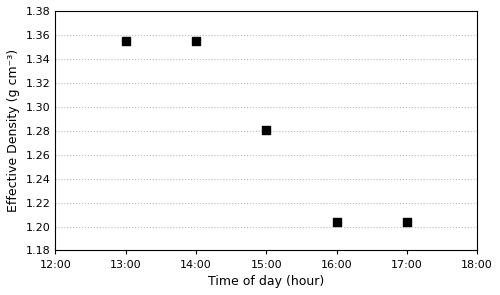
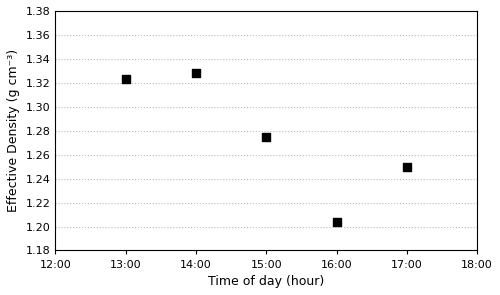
13:00: 1.355 -> 1.323
14:00: 1.355 -> 1.328
15:00: 1.281 -> 1.275
17:00: 1.204 -> 1.250
